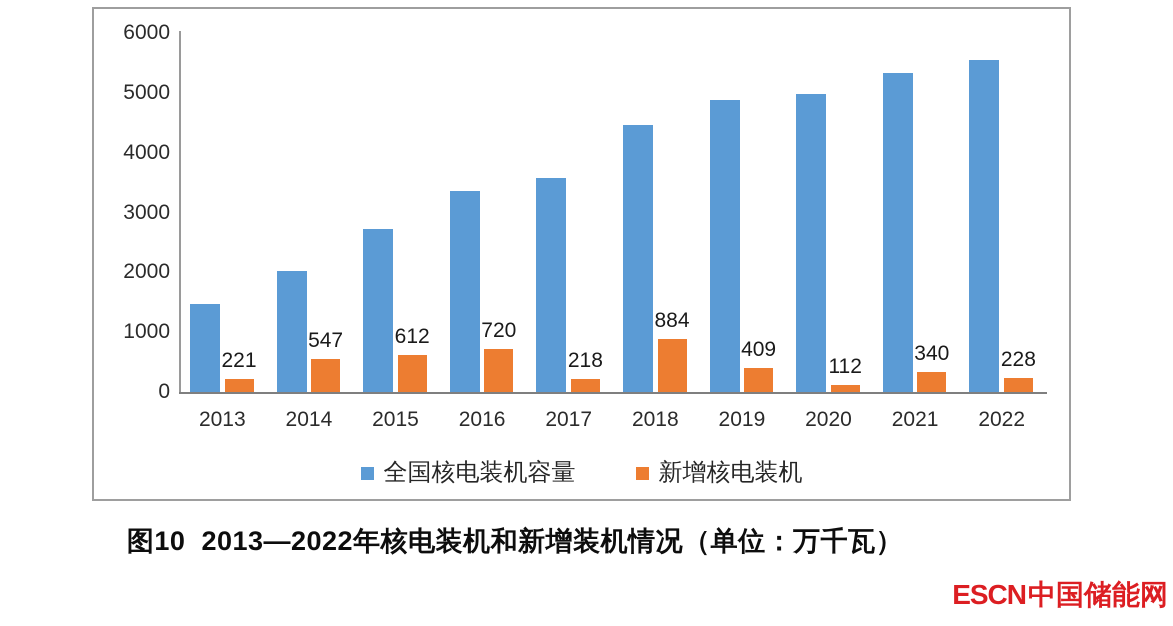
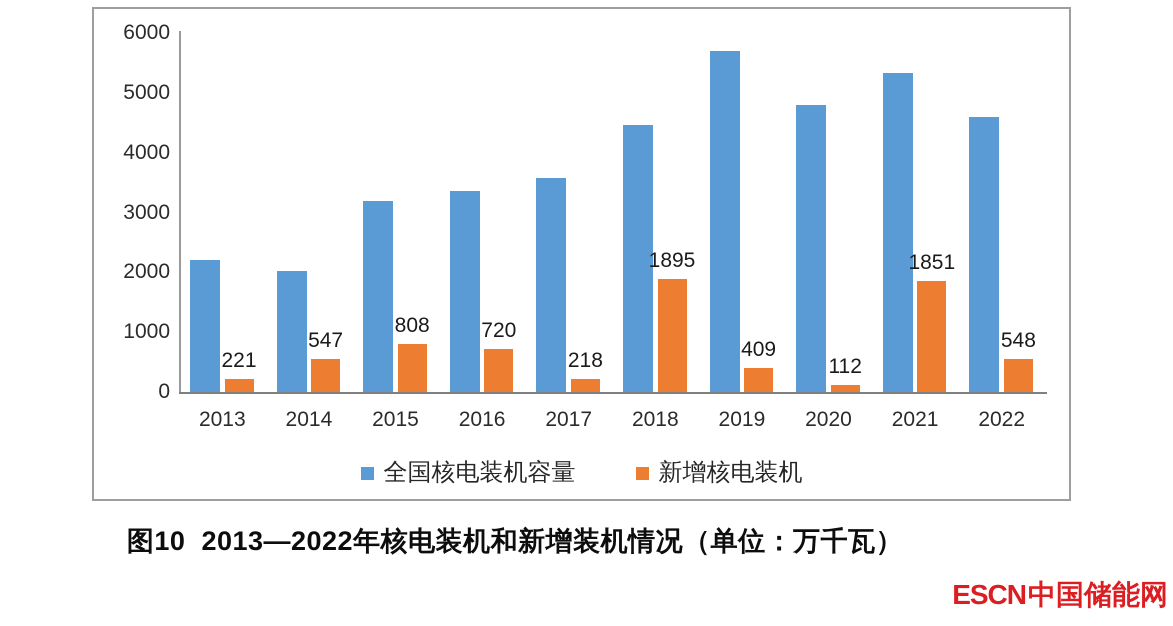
全国核电装机容量/2013: 1500 -> 2200
全国核电装机容量/2015: 2700 -> 3200
新增核电装机/2015: 612 -> 808
新增核电装机/2018: 884 -> 1895
全国核电装机容量/2019: 4900 -> 5700
全国核电装机容量/2020: 5000 -> 4800
新增核电装机/2021: 340 -> 1851
全国核电装机容量/2022: 5600 -> 4600
新增核电装机/2022: 228 -> 548
